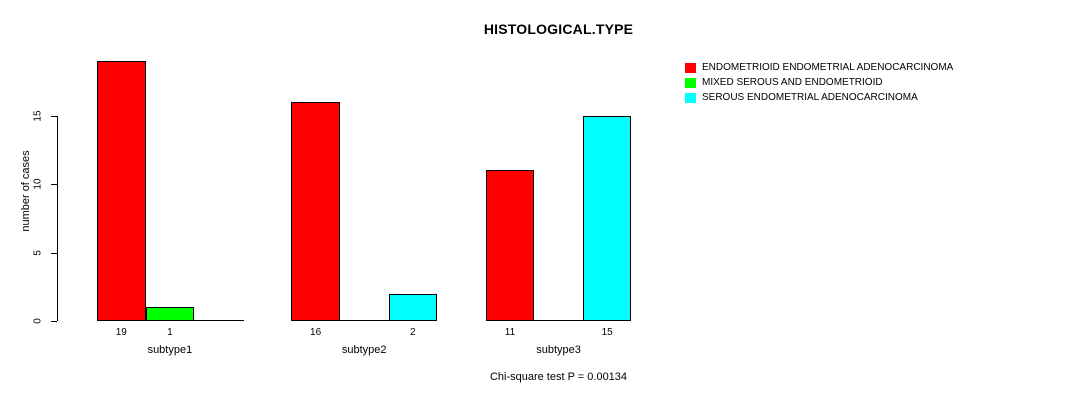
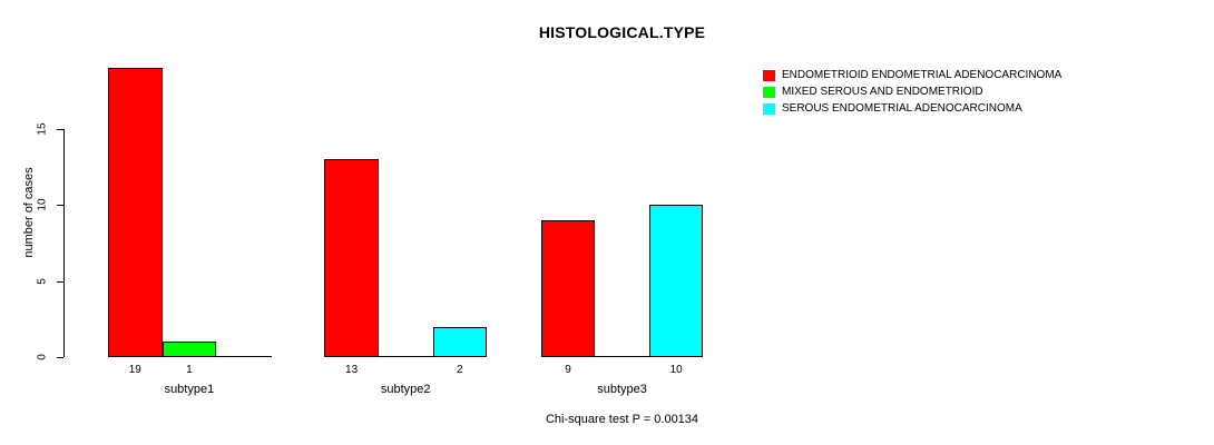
ENDOMETRIOID ENDOMETRIAL ADENOCARCINOMA/subtype2: 16 -> 13
ENDOMETRIOID ENDOMETRIAL ADENOCARCINOMA/subtype3: 11 -> 9
SEROUS ENDOMETRIAL ADENOCARCINOMA/subtype3: 15 -> 10
